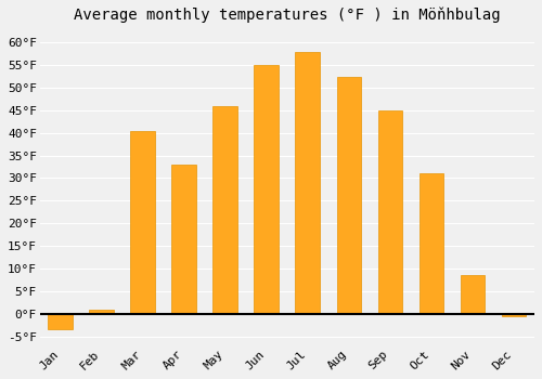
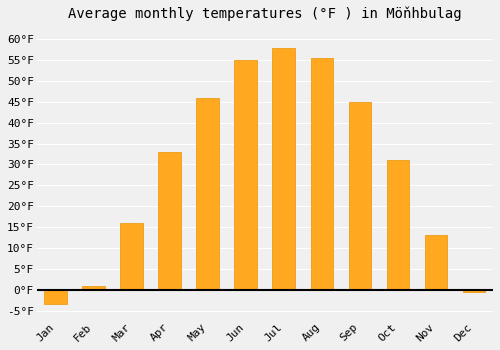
Mar: 40.5°F -> 16.0°F
Aug: 52.5°F -> 55.5°F
Nov: 8.5°F -> 13.0°F
